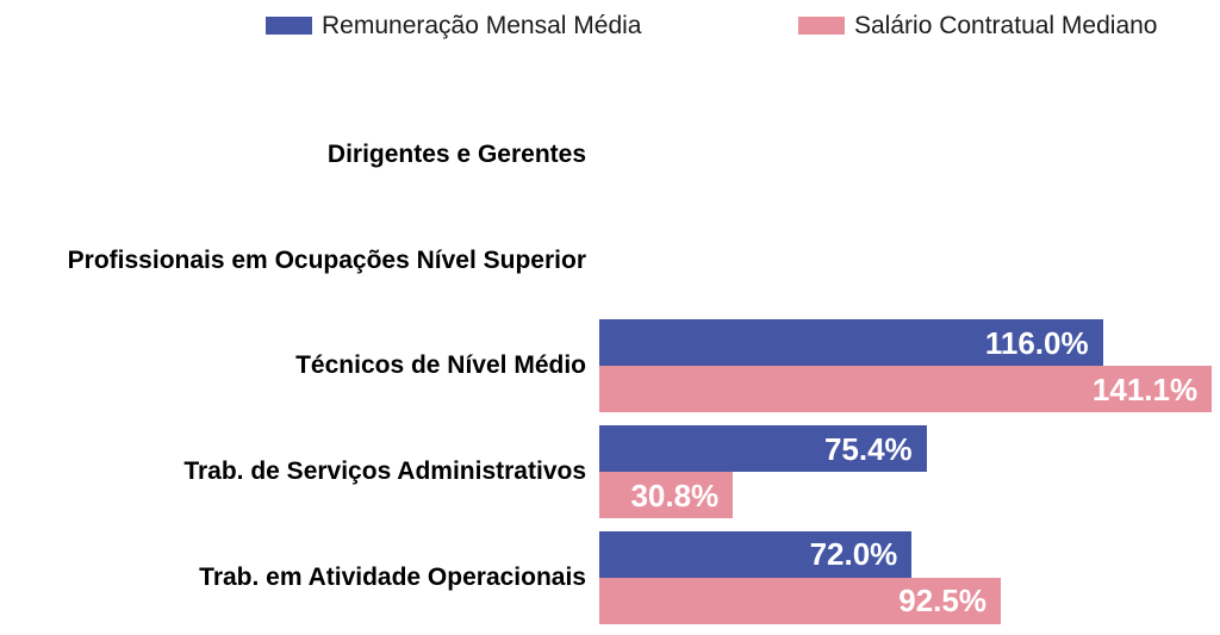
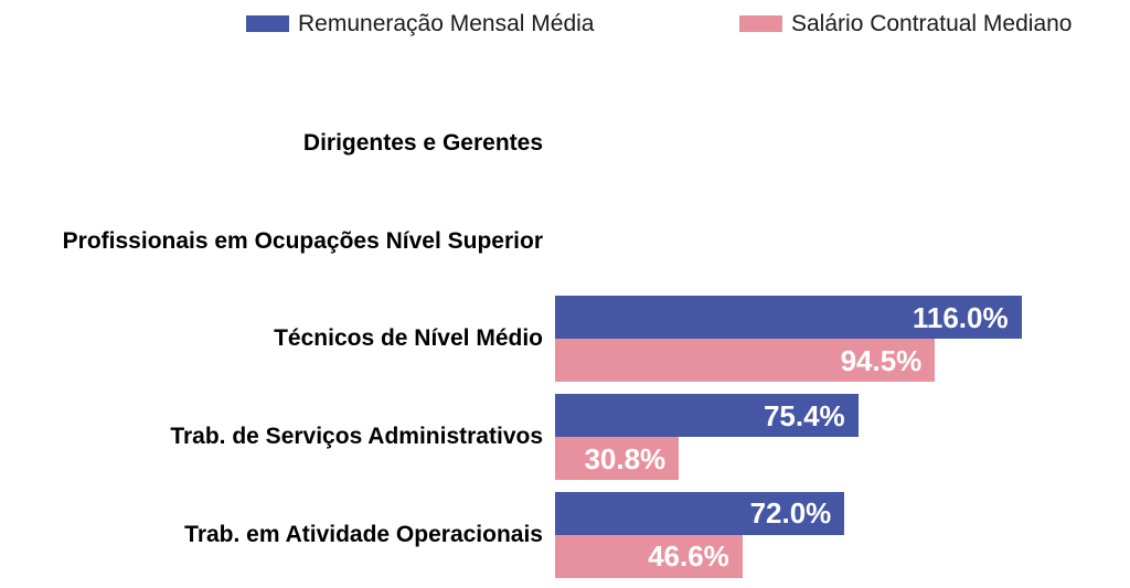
Salário Contratual Mediano/Técnicos de Nível Médio: 141.1% -> 94.5%
Salário Contratual Mediano/Trab. em Atividade Operacionais: 92.5% -> 46.6%
